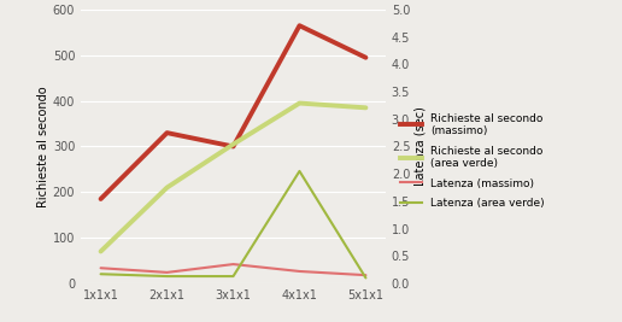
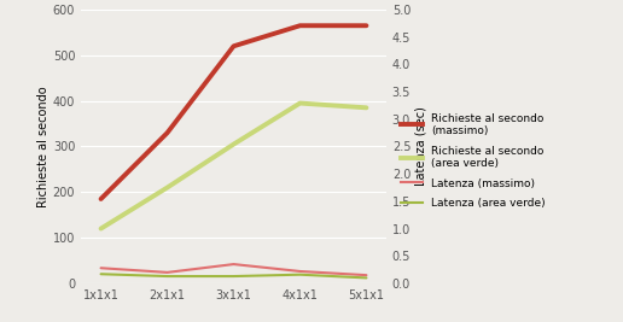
Richieste al secondo (area verde)/1x1x1: 70 -> 120
Richieste al secondo (massimo)/3x1x1: 300 -> 520
Latenza (area verde)/4x1x1: 2.05 -> 0.16
Richieste al secondo (massimo)/5x1x1: 495 -> 565
